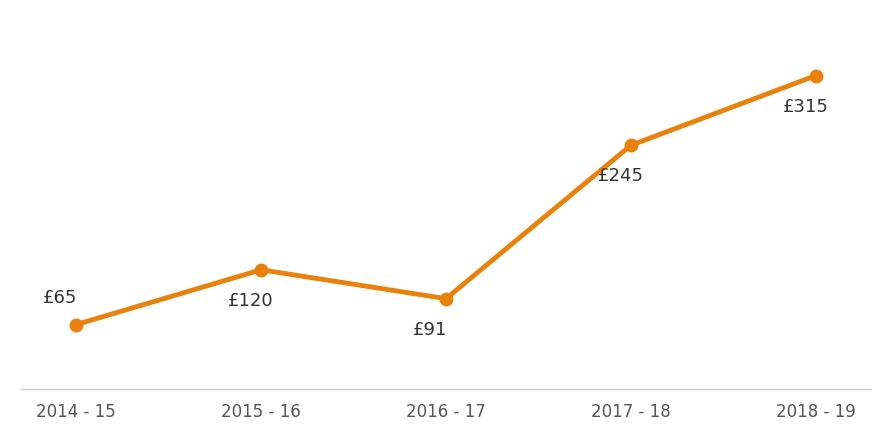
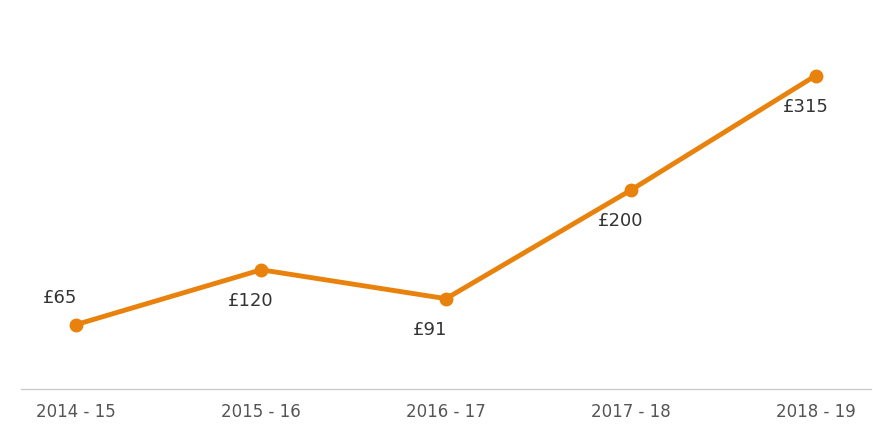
2017 - 18: £245 -> £200
